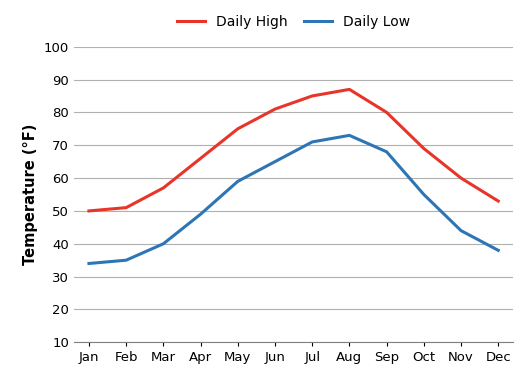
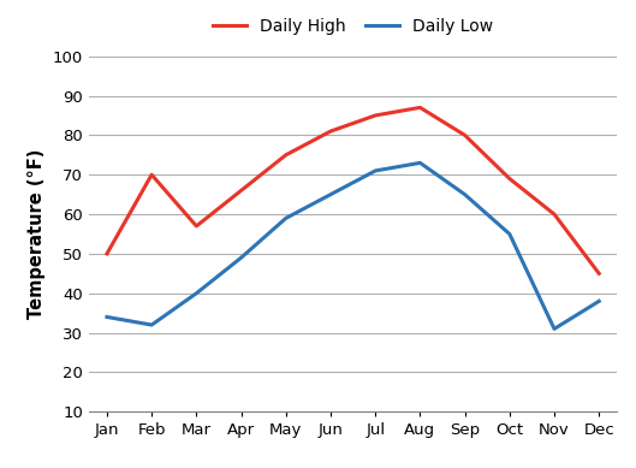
Daily High/Feb: 51 -> 70
Daily Low/Feb: 35 -> 32
Daily Low/Sep: 68 -> 65
Daily Low/Nov: 44 -> 31
Daily High/Dec: 53 -> 45
